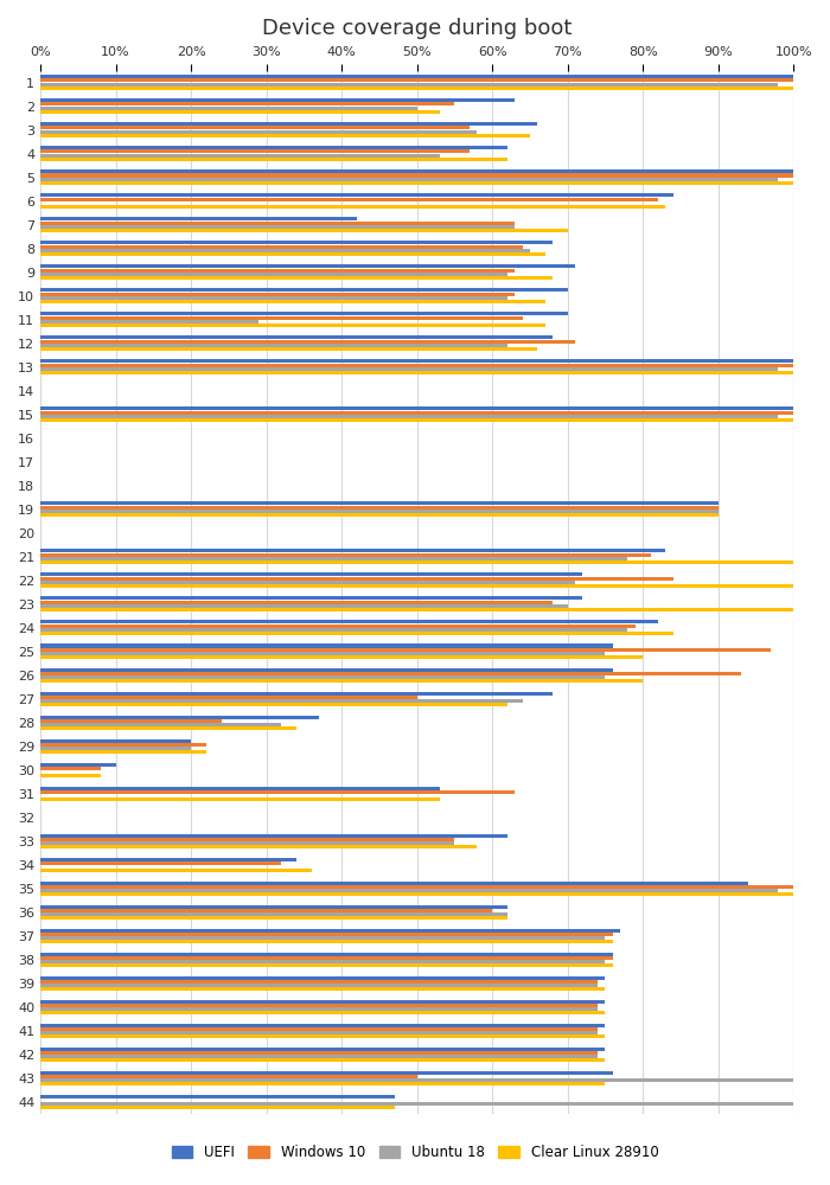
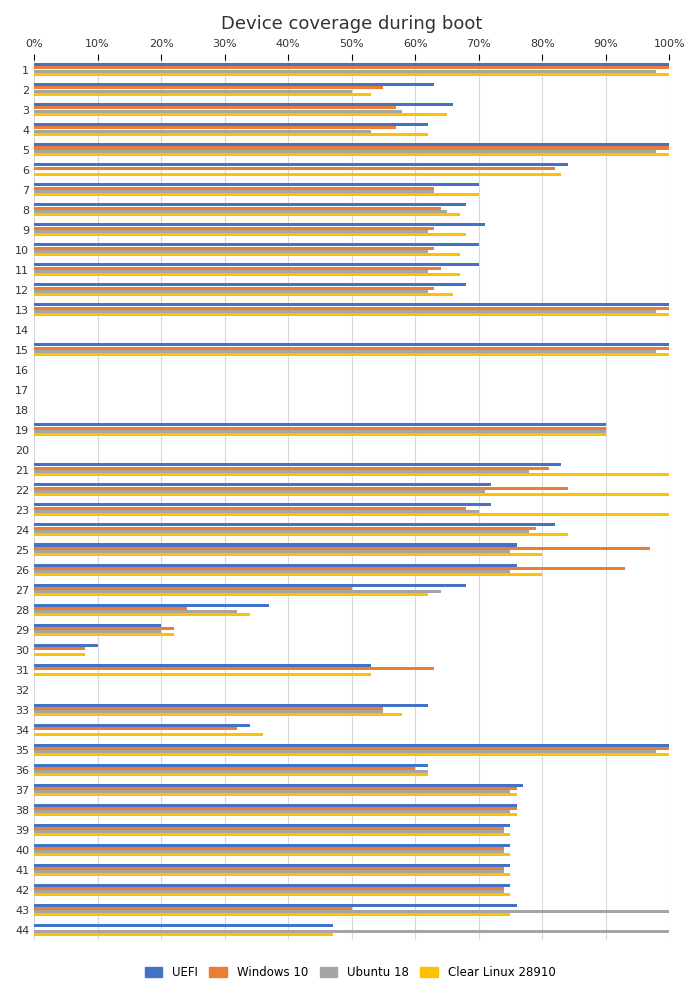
UEFI/7: 42% -> 70%
Ubuntu 18/11: 29% -> 62%
Windows 10/12: 71% -> 63%
UEFI/35: 94% -> 100%
